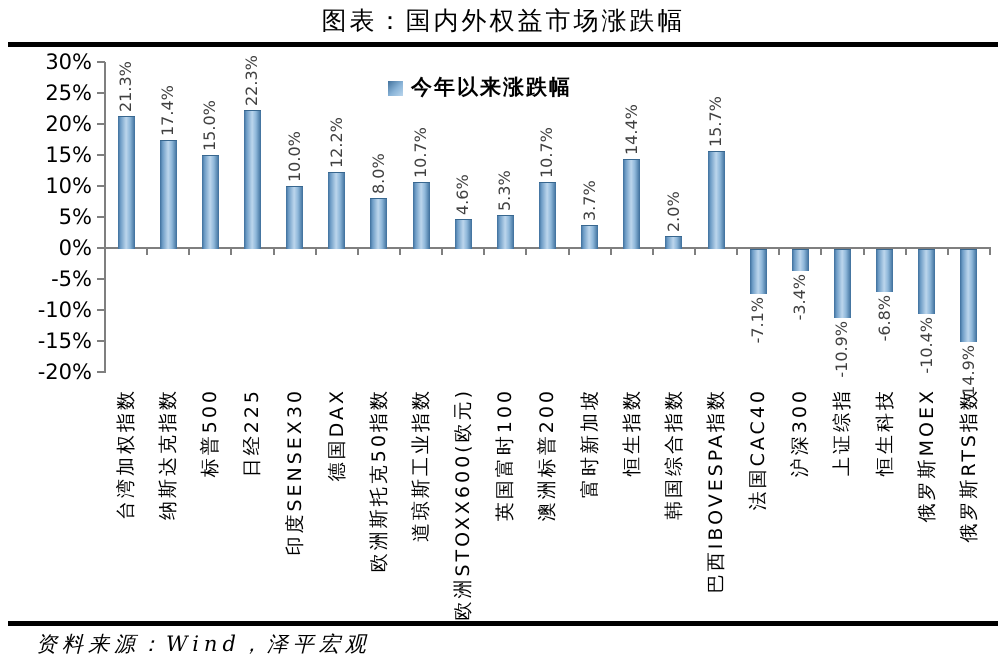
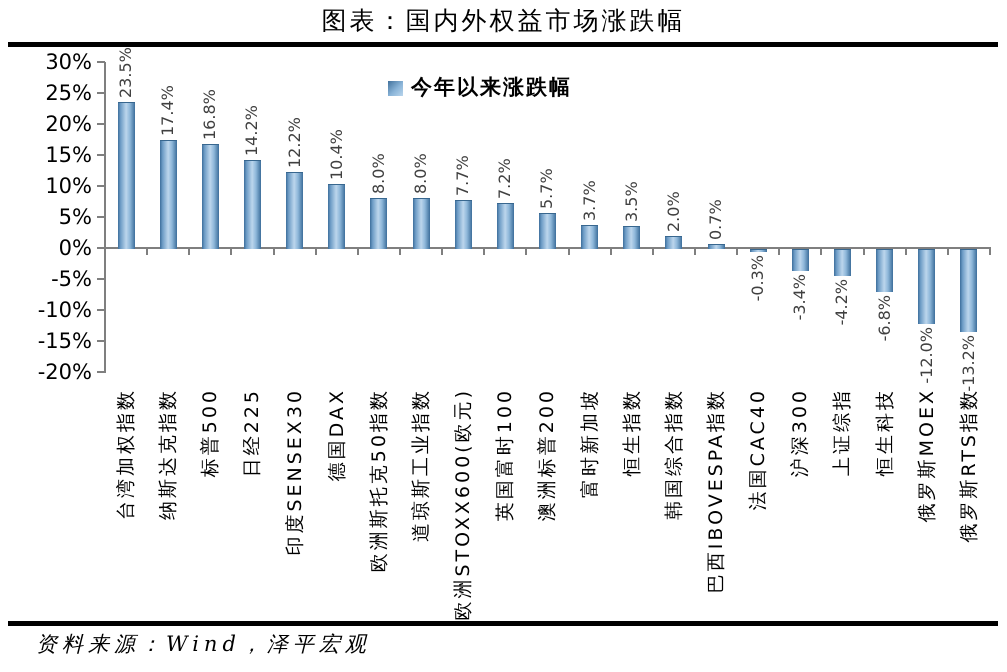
台湾加权指数: 21.3% -> 23.5%
标普500: 15.0% -> 16.8%
日经225: 22.3% -> 14.2%
印度SENSEX30: 10.0% -> 12.2%
德国DAX: 12.2% -> 10.4%
道琼斯工业指数: 10.7% -> 8.0%
欧洲STOXX600(欧元): 4.6% -> 7.7%
英国富时100: 5.3% -> 7.2%
澳洲标普200: 10.7% -> 5.7%
恒生指数: 14.4% -> 3.5%
巴西IBOVESPA指数: 15.7% -> 0.7%
法国CAC40: -7.1% -> -0.3%
上证综指: -10.9% -> -4.2%
俄罗斯MOEX: -10.4% -> -12.0%
俄罗斯RTS指数: -14.9% -> -13.2%
